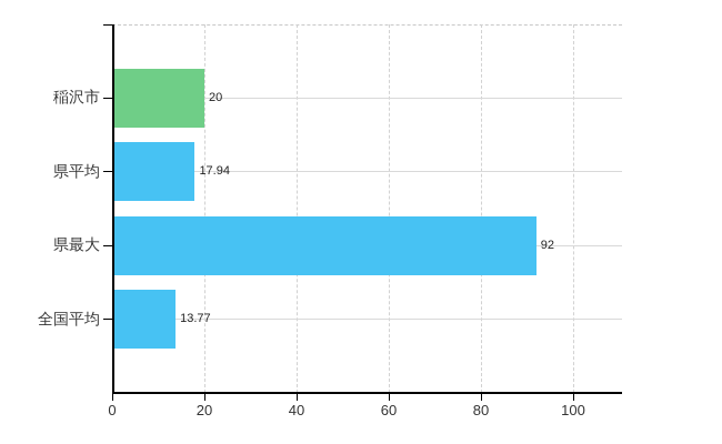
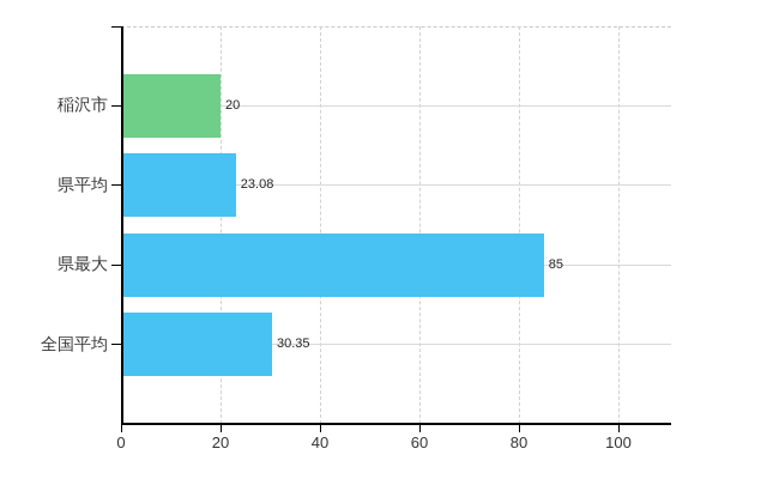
県平均: 17.94 -> 23.08
県最大: 92 -> 85
全国平均: 13.77 -> 30.35
